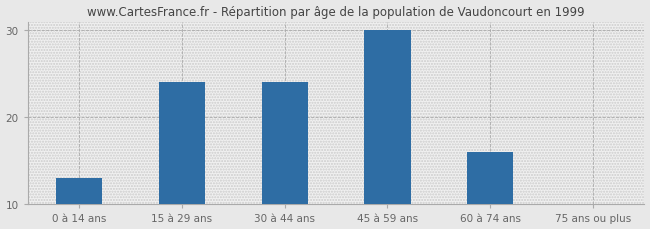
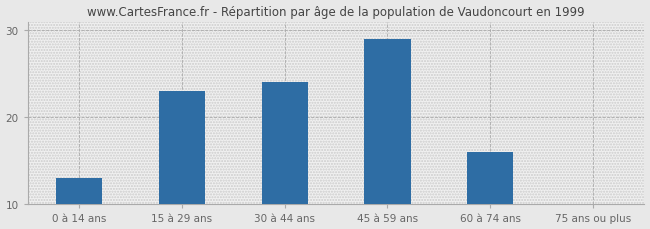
15 à 29 ans: 24 -> 23
45 à 59 ans: 30 -> 29
